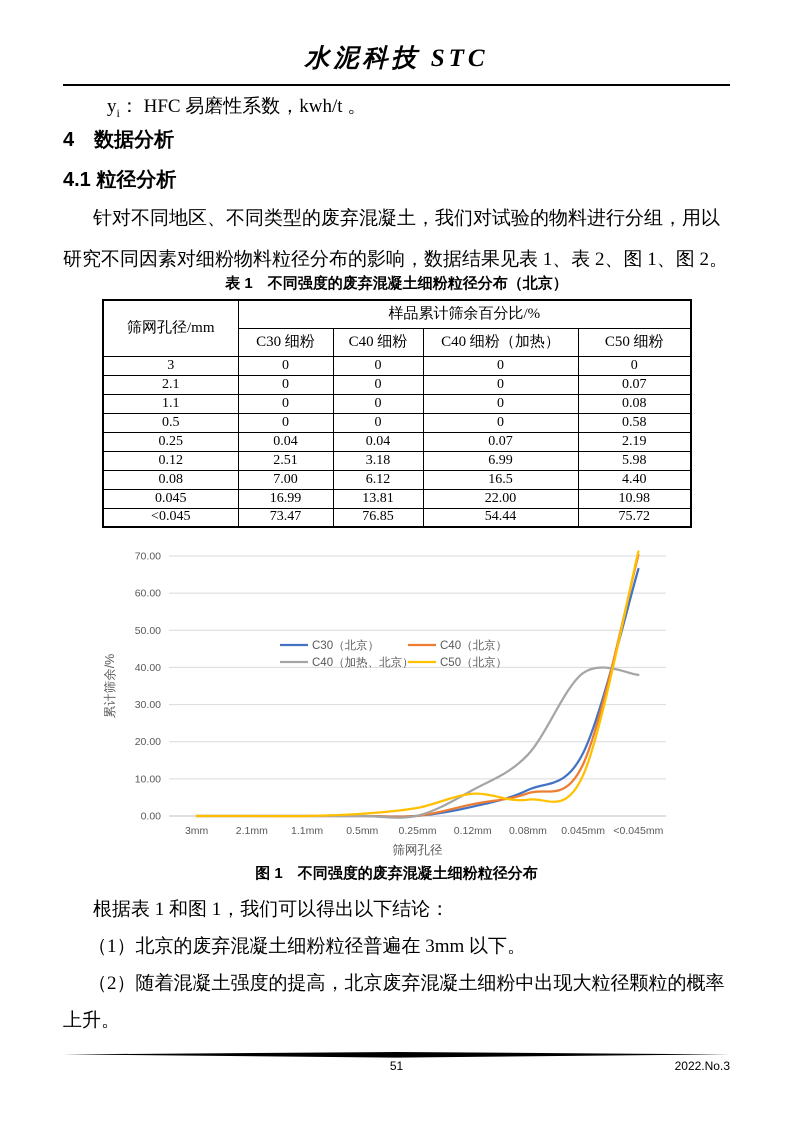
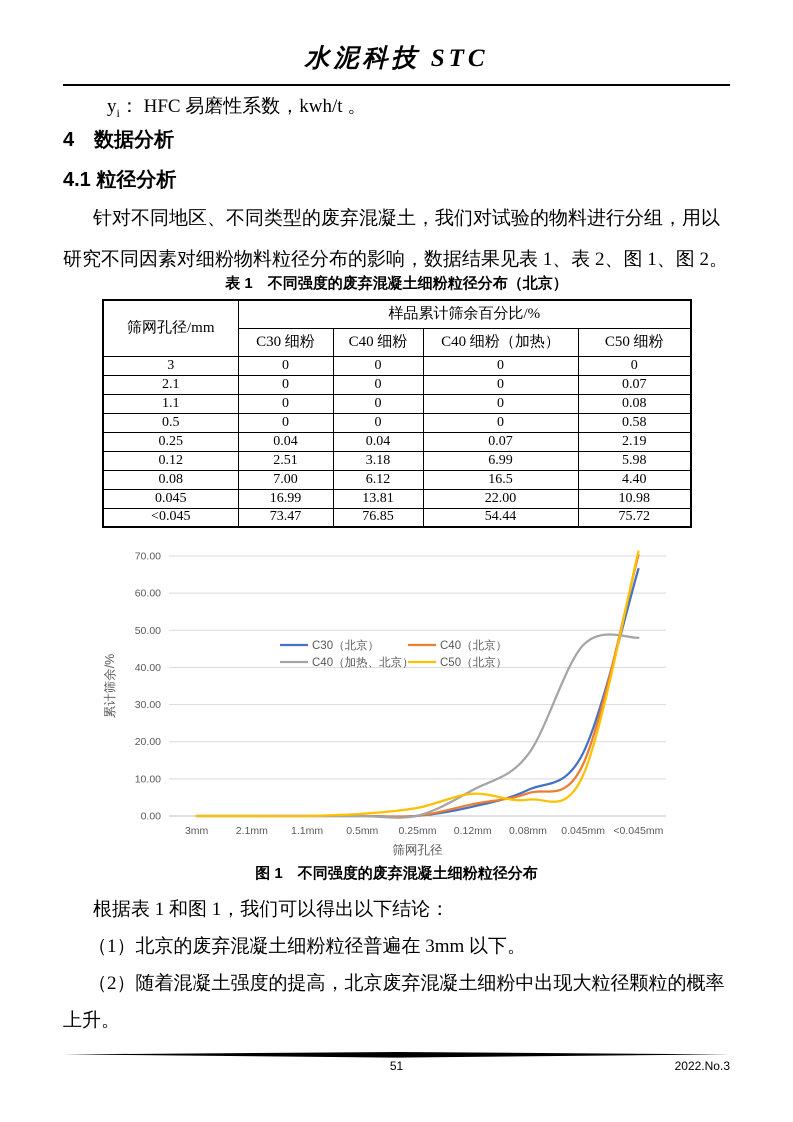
C40（加热、北京）/0.045mm: 38 -> 46
C40（加热、北京）/<0.045mm: 38 -> 48
